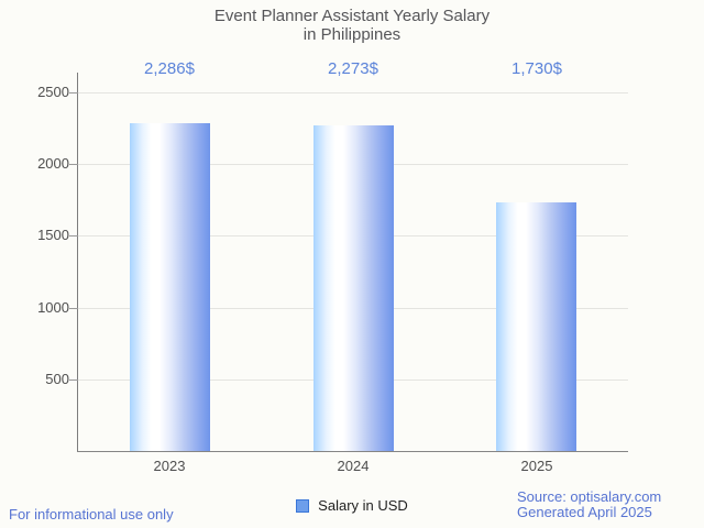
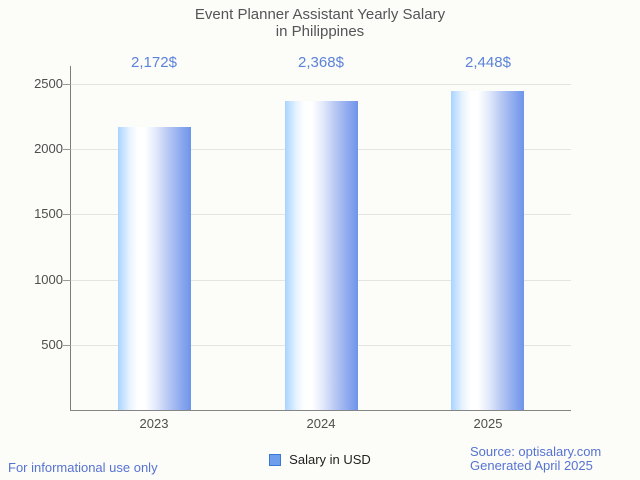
2023: 2,286 -> 2,172
2024: 2,273 -> 2,368
2025: 1,730 -> 2,448
